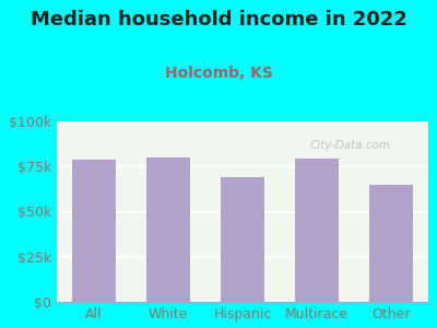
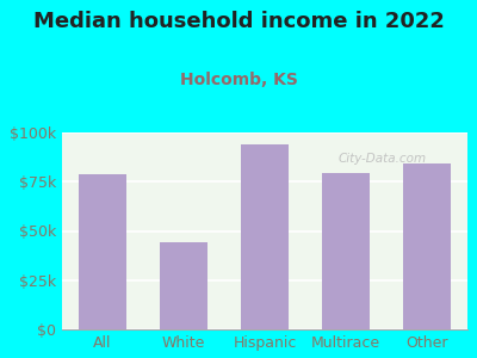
White: $80k -> $44k
Hispanic: $69k -> $94k
Other: $65k -> $84k
